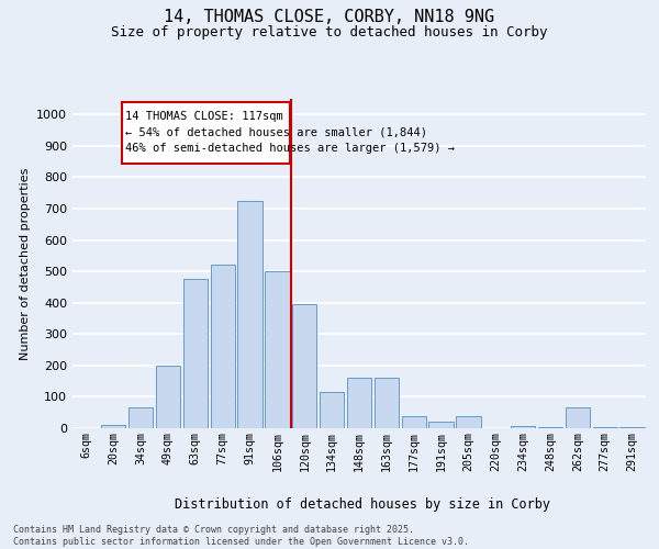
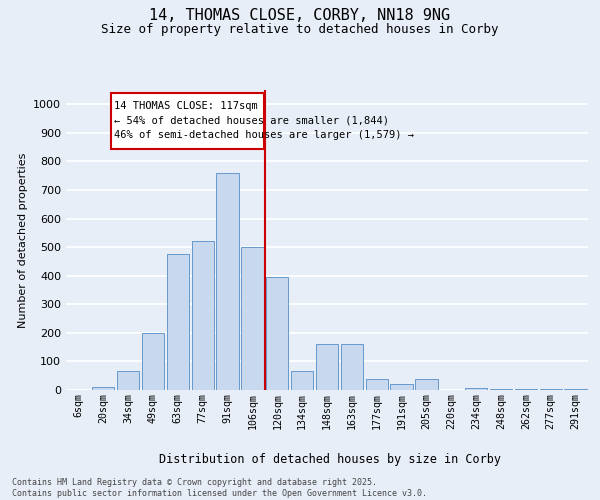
91sqm: 725 -> 760
134sqm: 115 -> 65
262sqm: 65 -> 4
